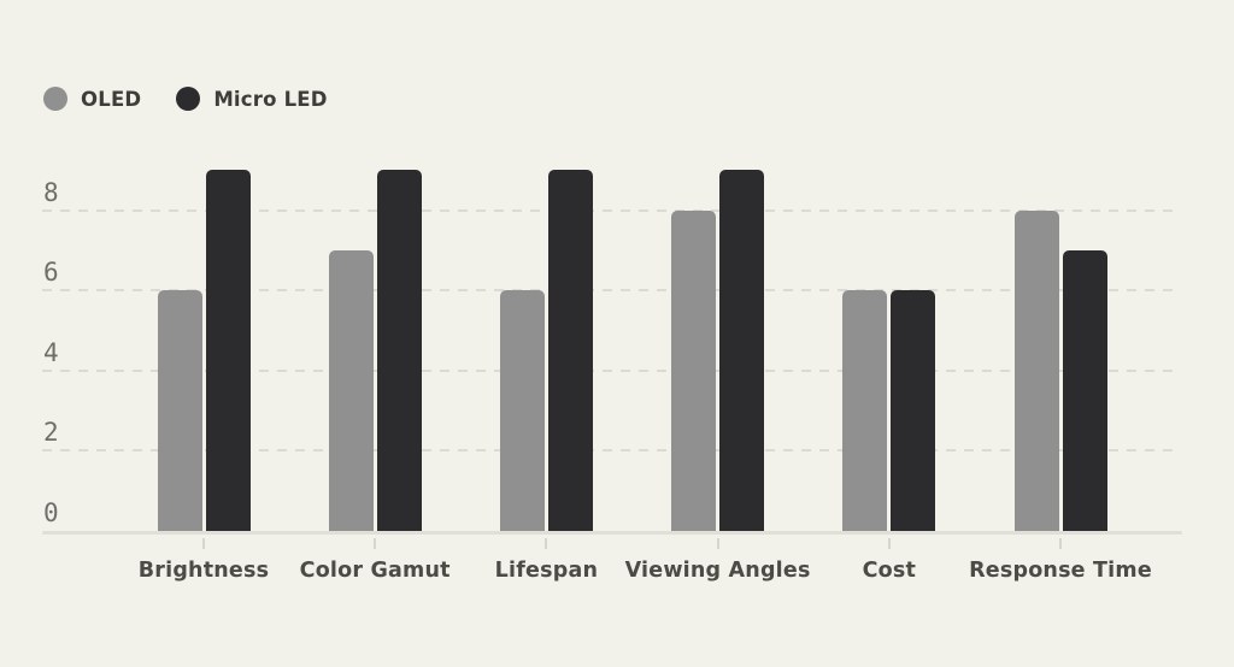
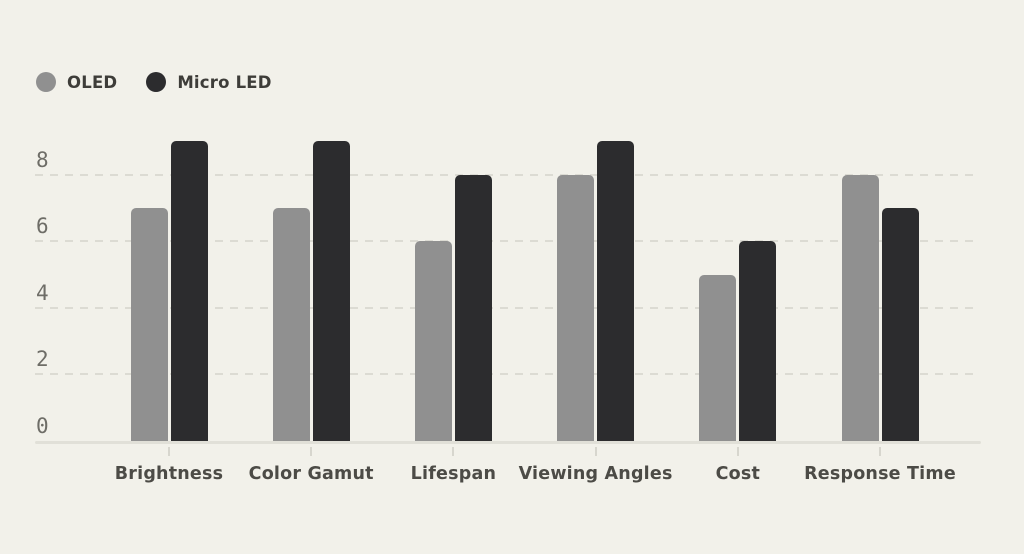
OLED/Brightness: 6 -> 7
Micro LED/Lifespan: 9 -> 8
OLED/Cost: 6 -> 5
